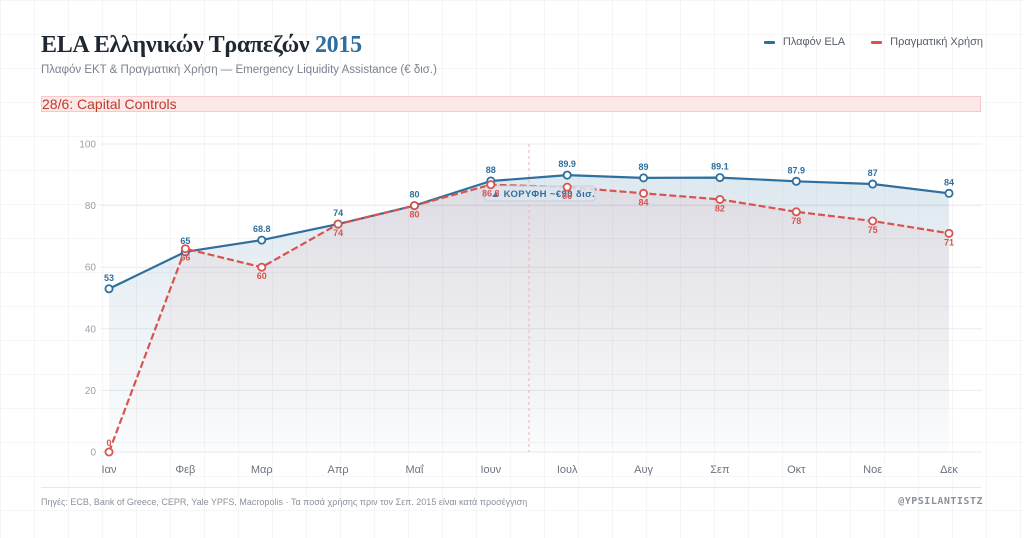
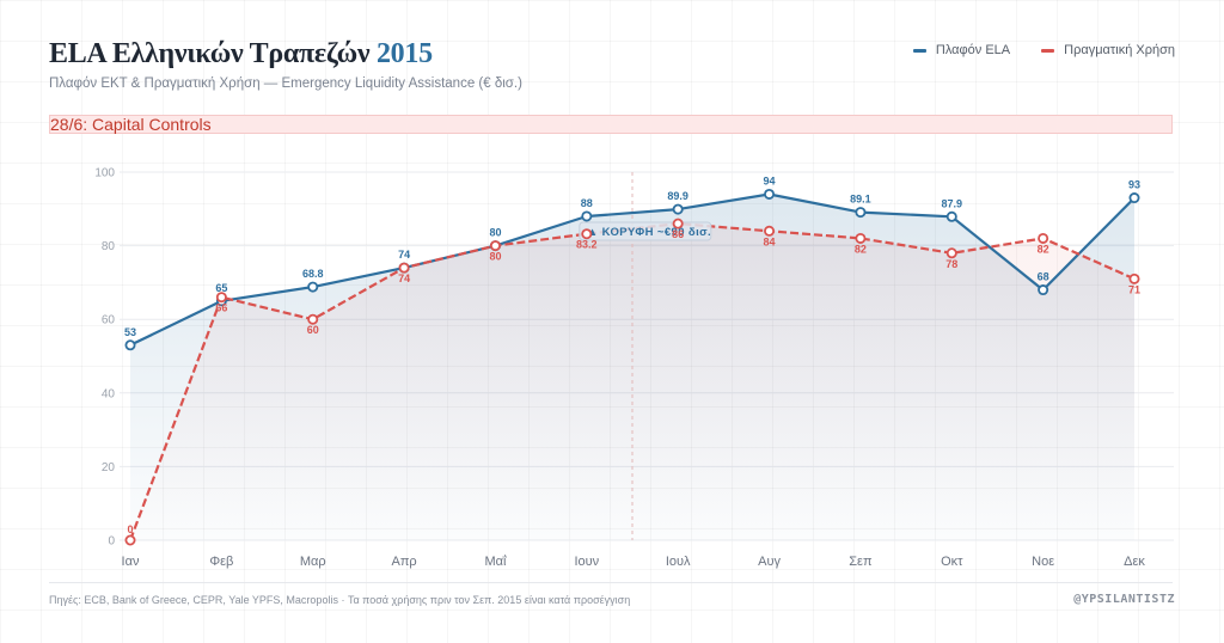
Πραγματική Χρήση/Ιουν: 86.8 -> 83.2
Πλαφόν ELA/Αυγ: 89 -> 94
Πλαφόν ELA/Νοε: 87 -> 68
Πραγματική Χρήση/Νοε: 75 -> 82
Πλαφόν ELA/Δεκ: 84 -> 93
